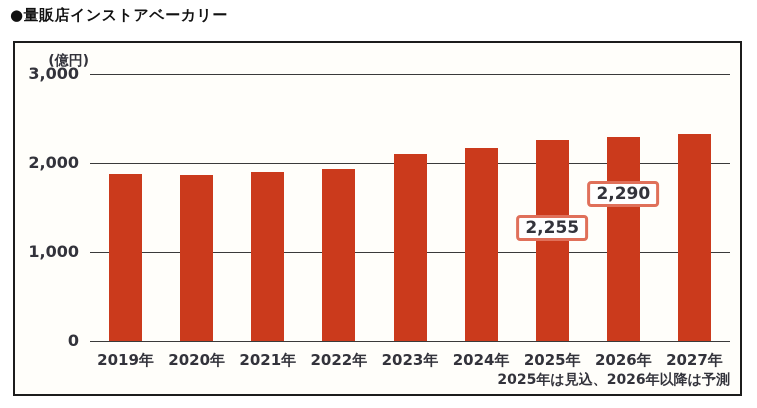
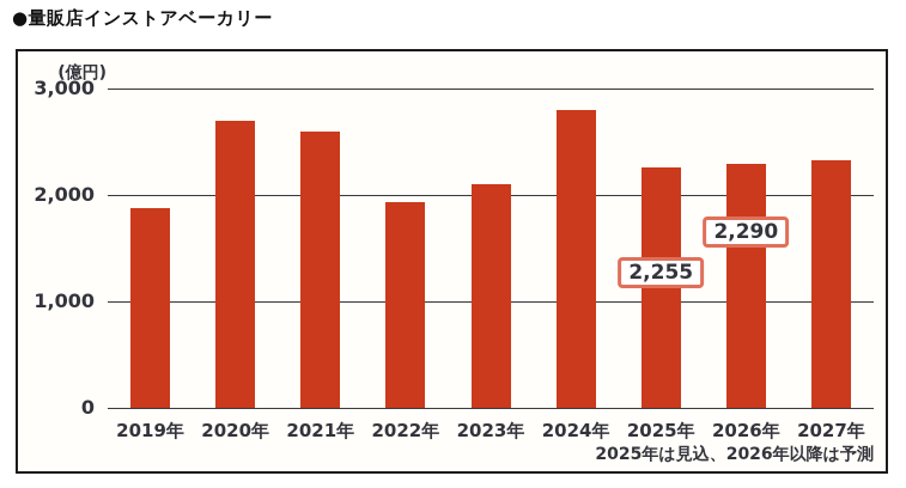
2020年: 1900 -> 2700
2021年: 1900 -> 2600
2024年: 2200 -> 2800
